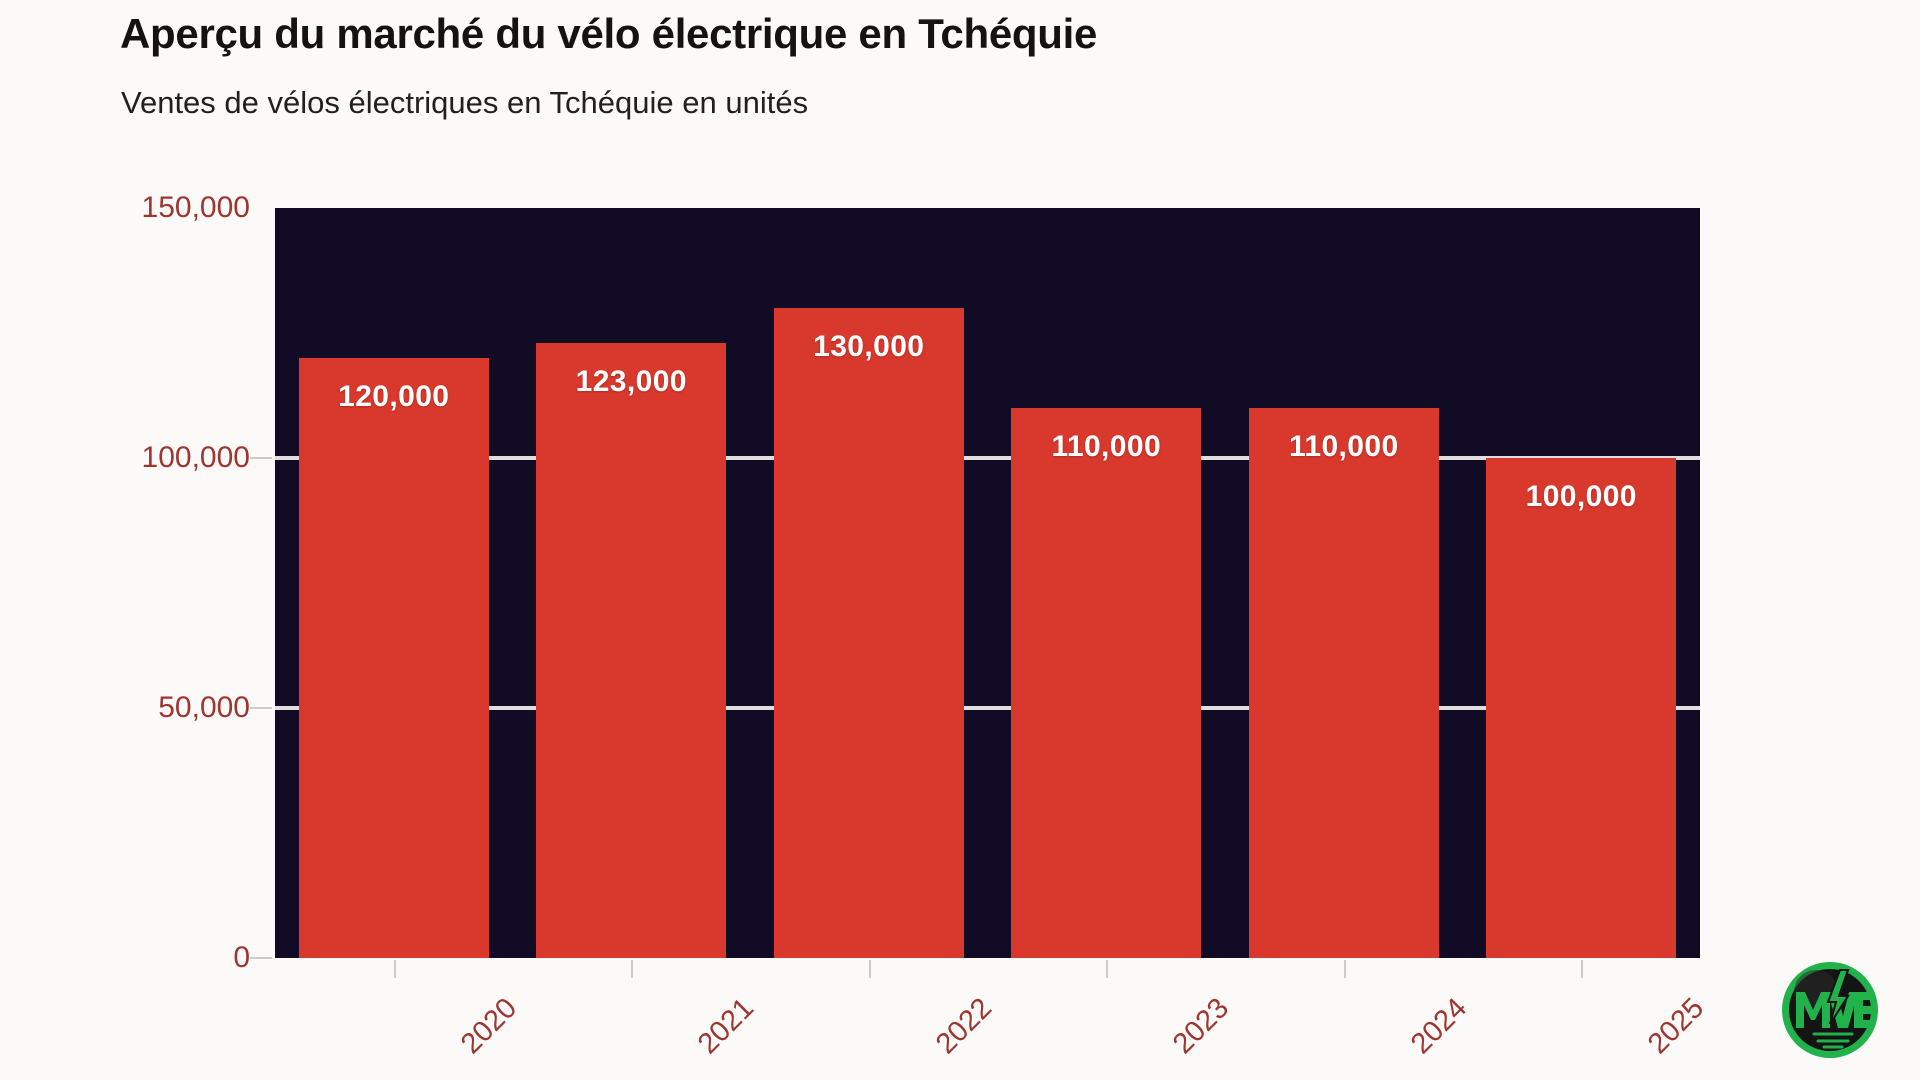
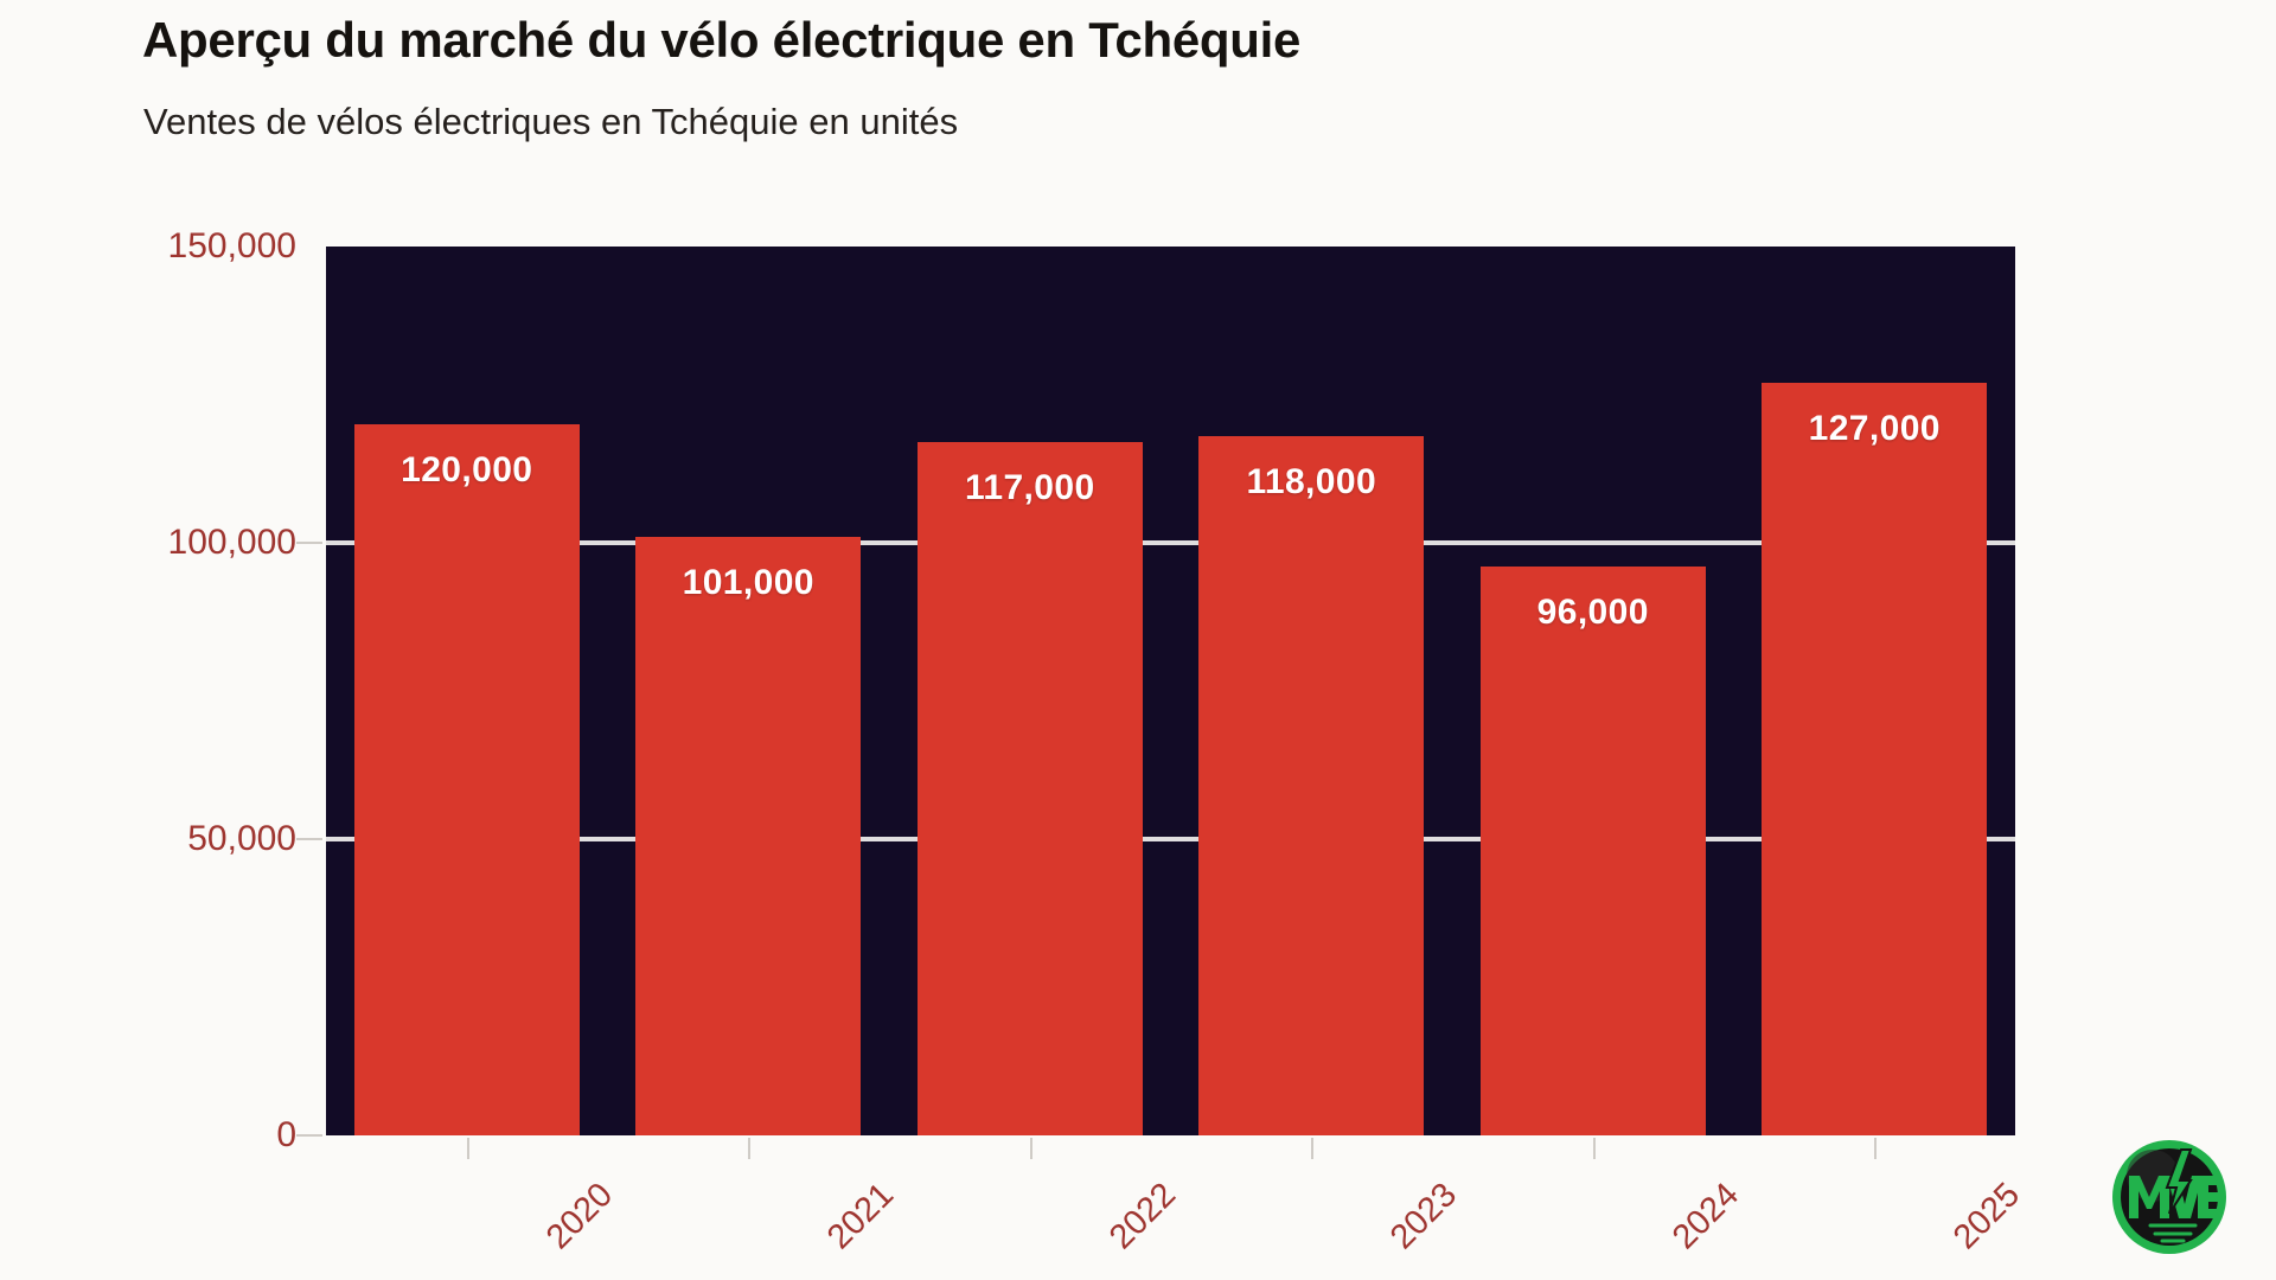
2021: 123,000 -> 101,000
2022: 130,000 -> 117,000
2023: 110,000 -> 118,000
2024: 110,000 -> 96,000
2025: 100,000 -> 127,000
